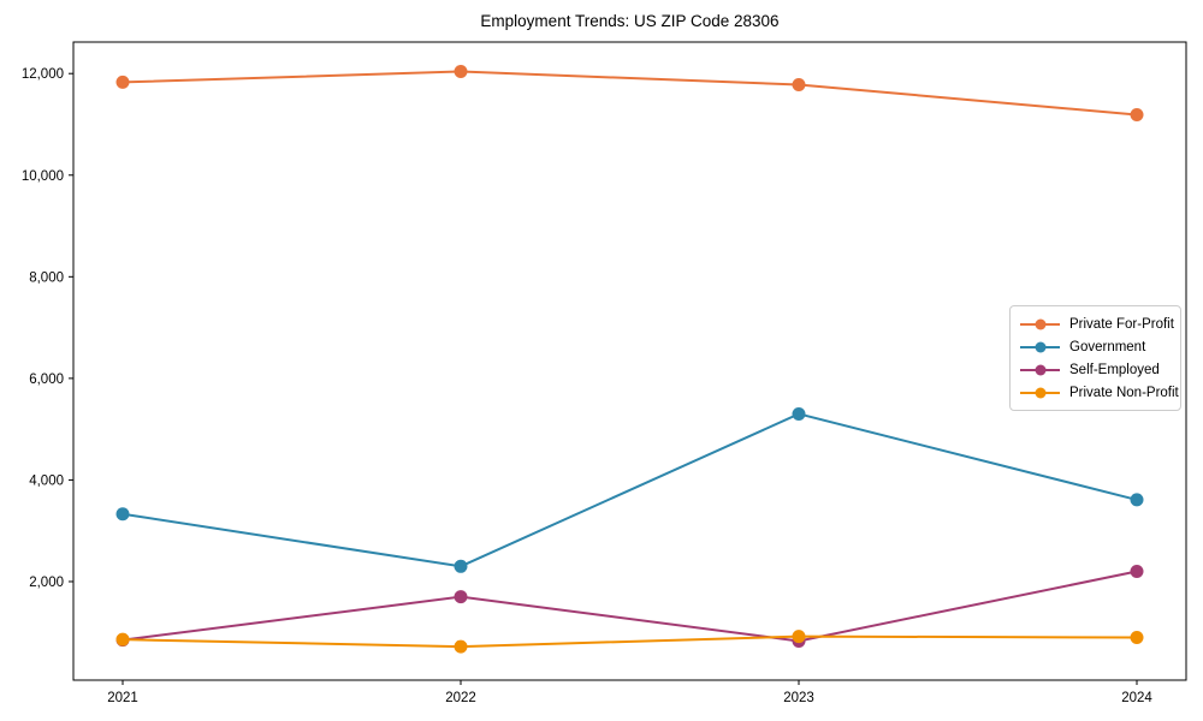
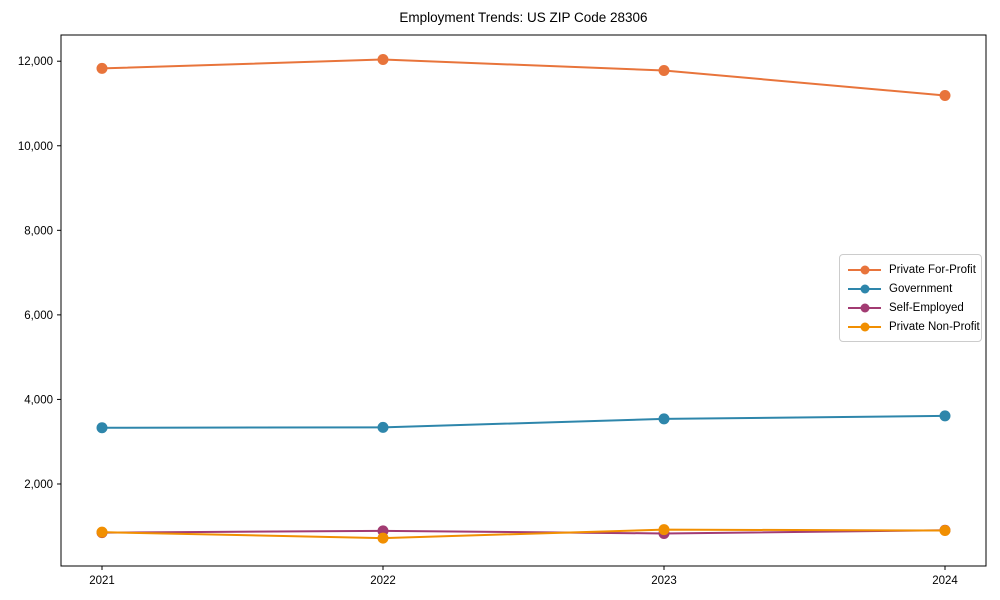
Government/2022: 2300 -> 3300
Self-Employed/2022: 1700 -> 900
Government/2023: 5300 -> 3500
Self-Employed/2024: 2200 -> 900
